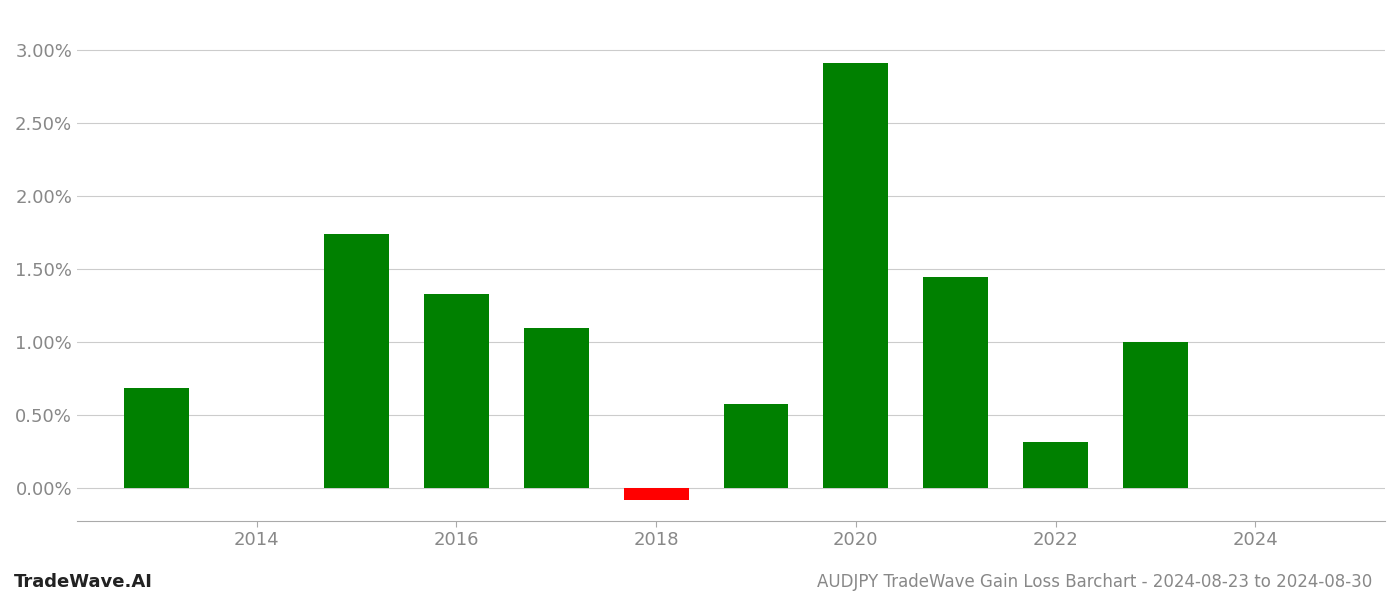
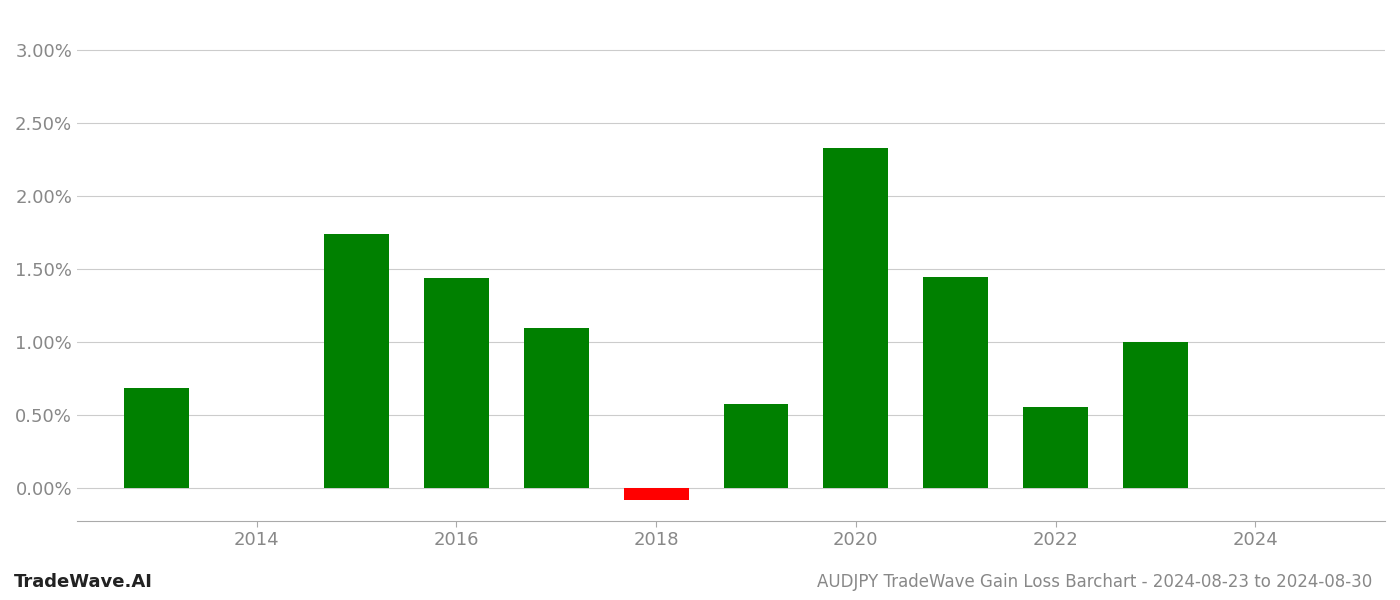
2016: 1.33% -> 1.44%
2020: 2.91% -> 2.33%
2022: 0.32% -> 0.56%
